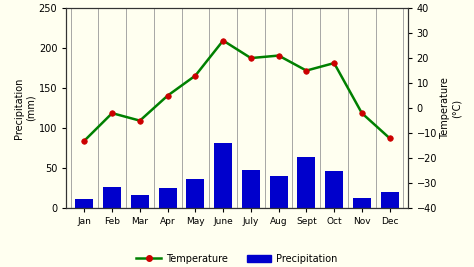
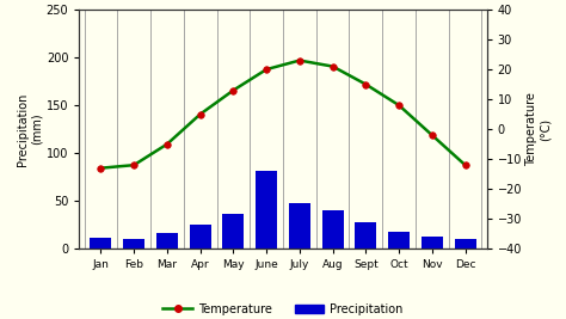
Temperature/Feb: -2 -> -12
Precipitation/Feb: 26 -> 10
Temperature/June: 27 -> 20
Temperature/July: 20 -> 23
Precipitation/Sept: 64 -> 28
Temperature/Oct: 18 -> 8
Precipitation/Oct: 46 -> 18
Precipitation/Dec: 20 -> 10
